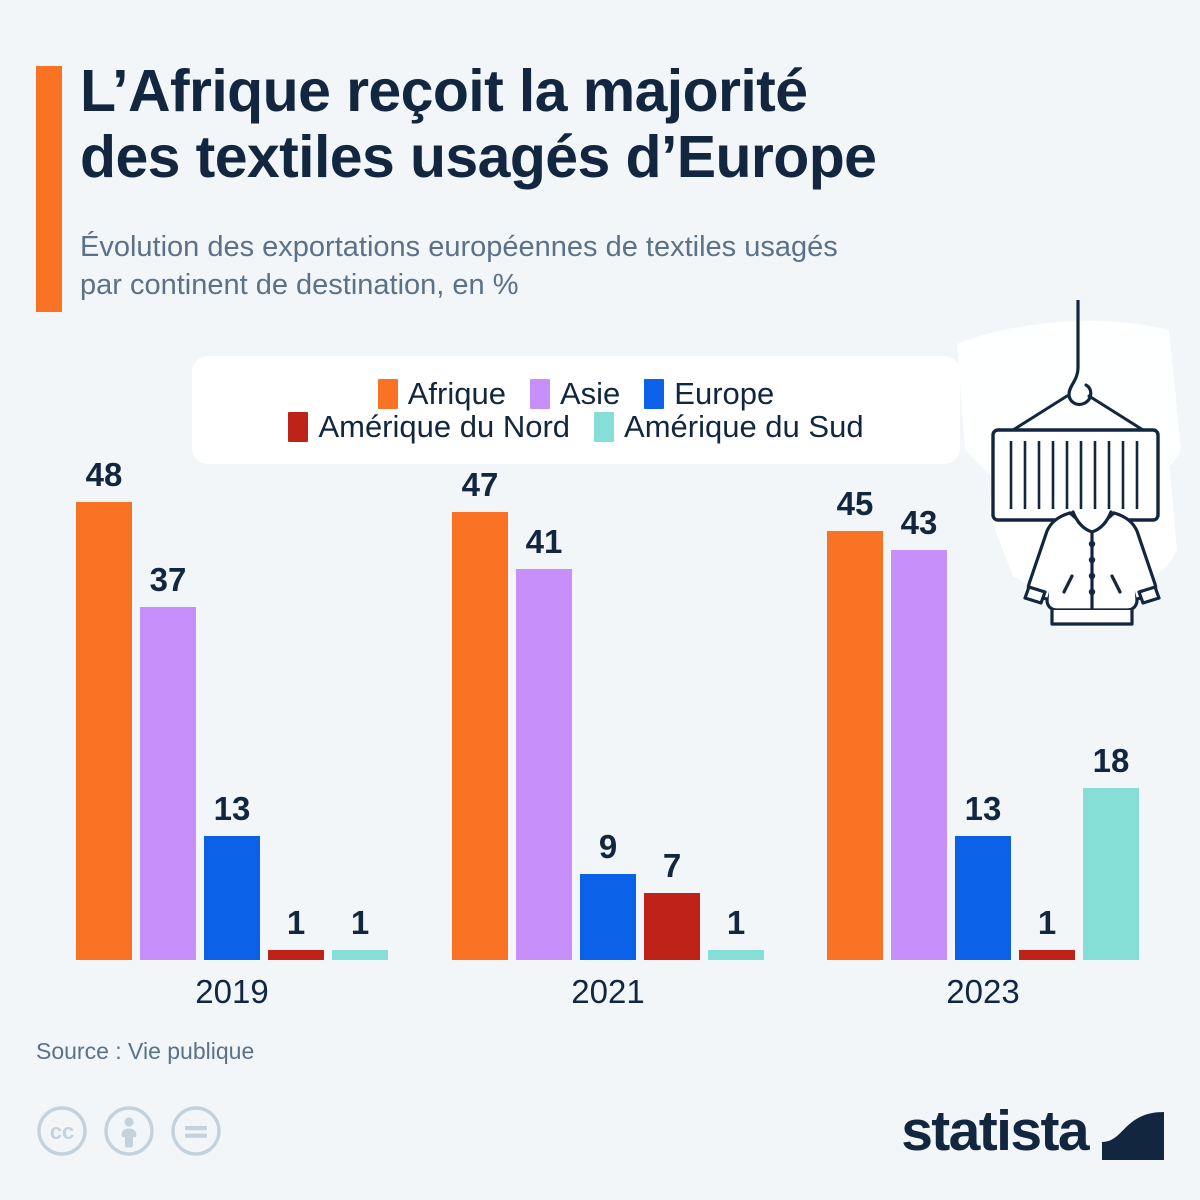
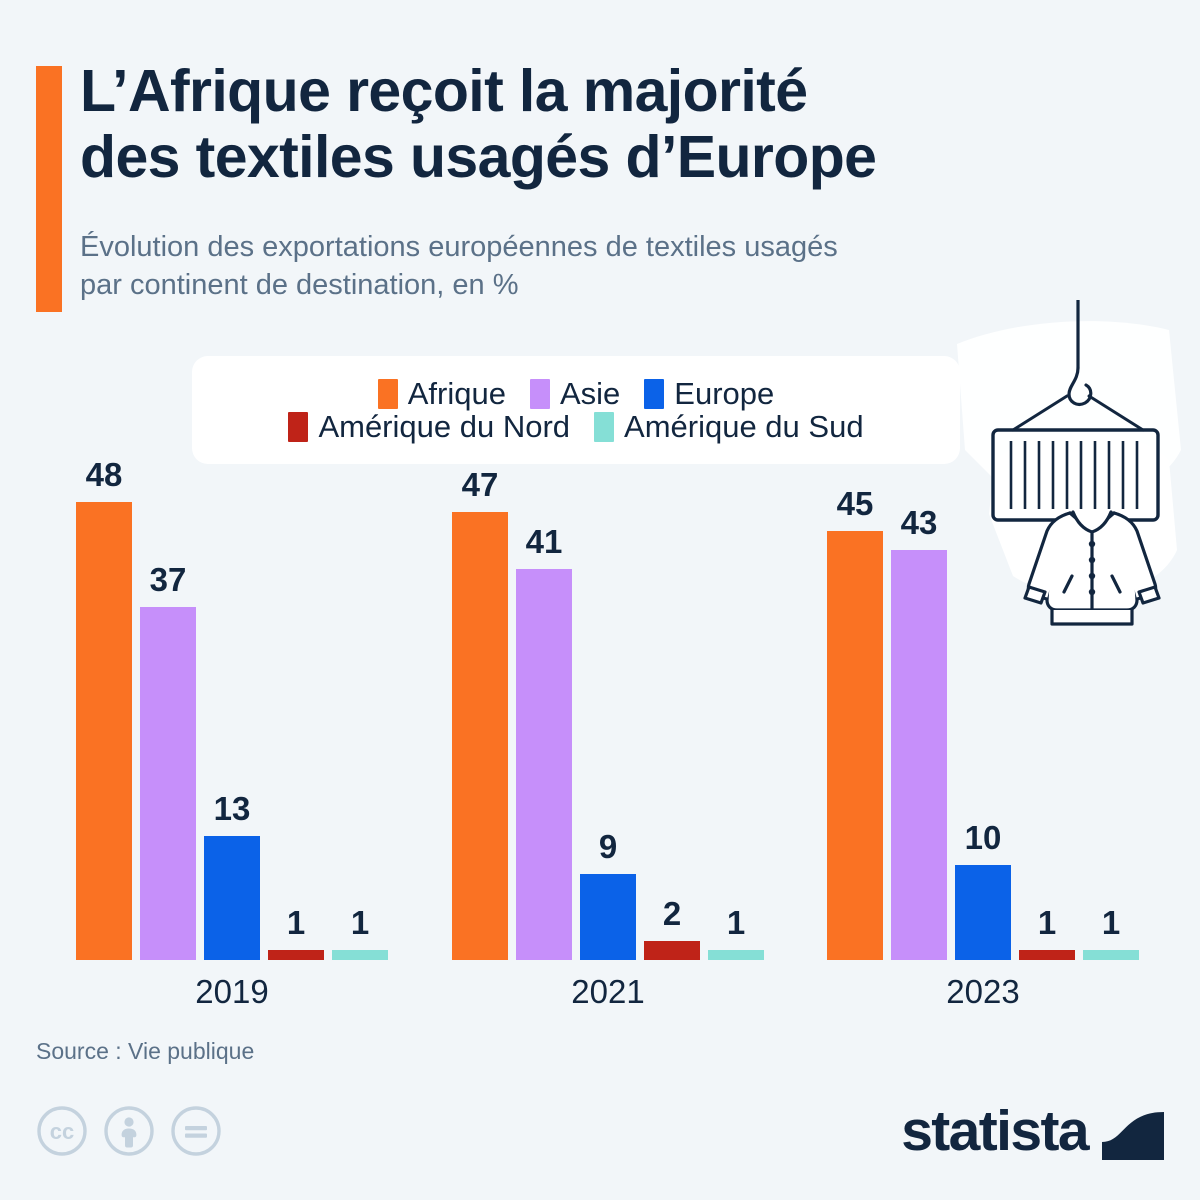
Amérique du Nord/2021: 7 -> 2
Europe/2023: 13 -> 10
Amérique du Sud/2023: 18 -> 1
